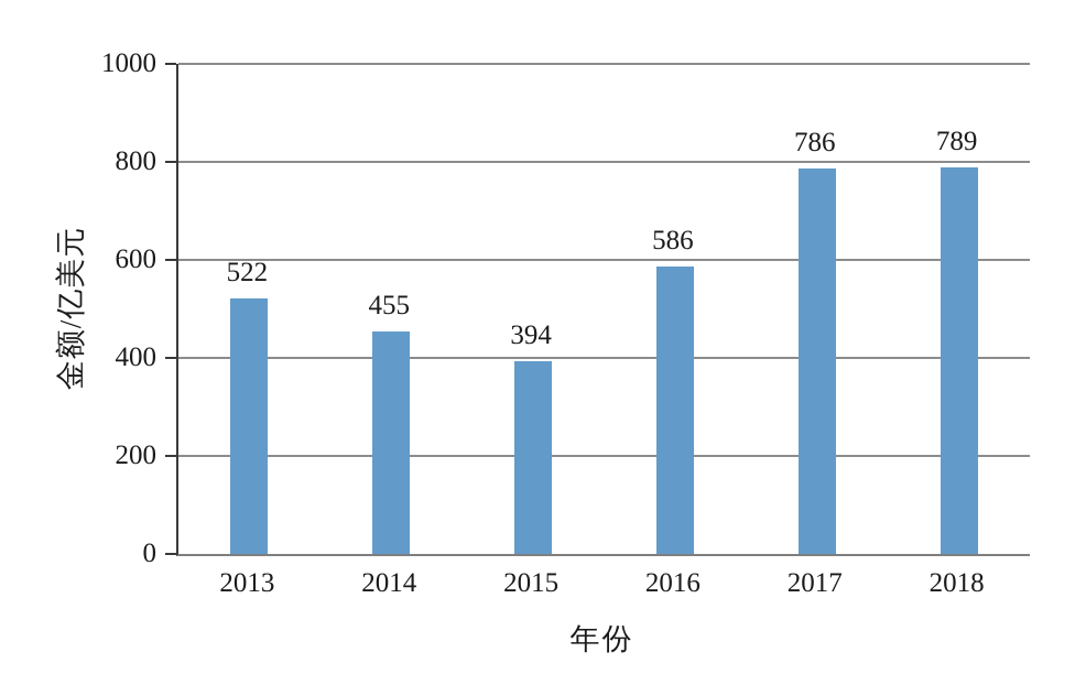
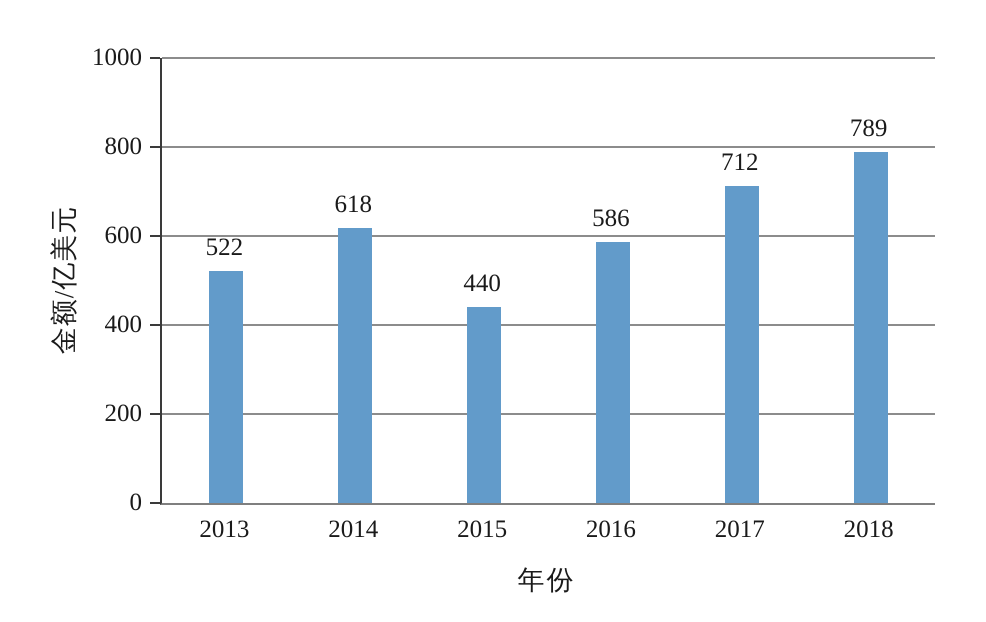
2014: 455 -> 618
2015: 394 -> 440
2017: 786 -> 712
